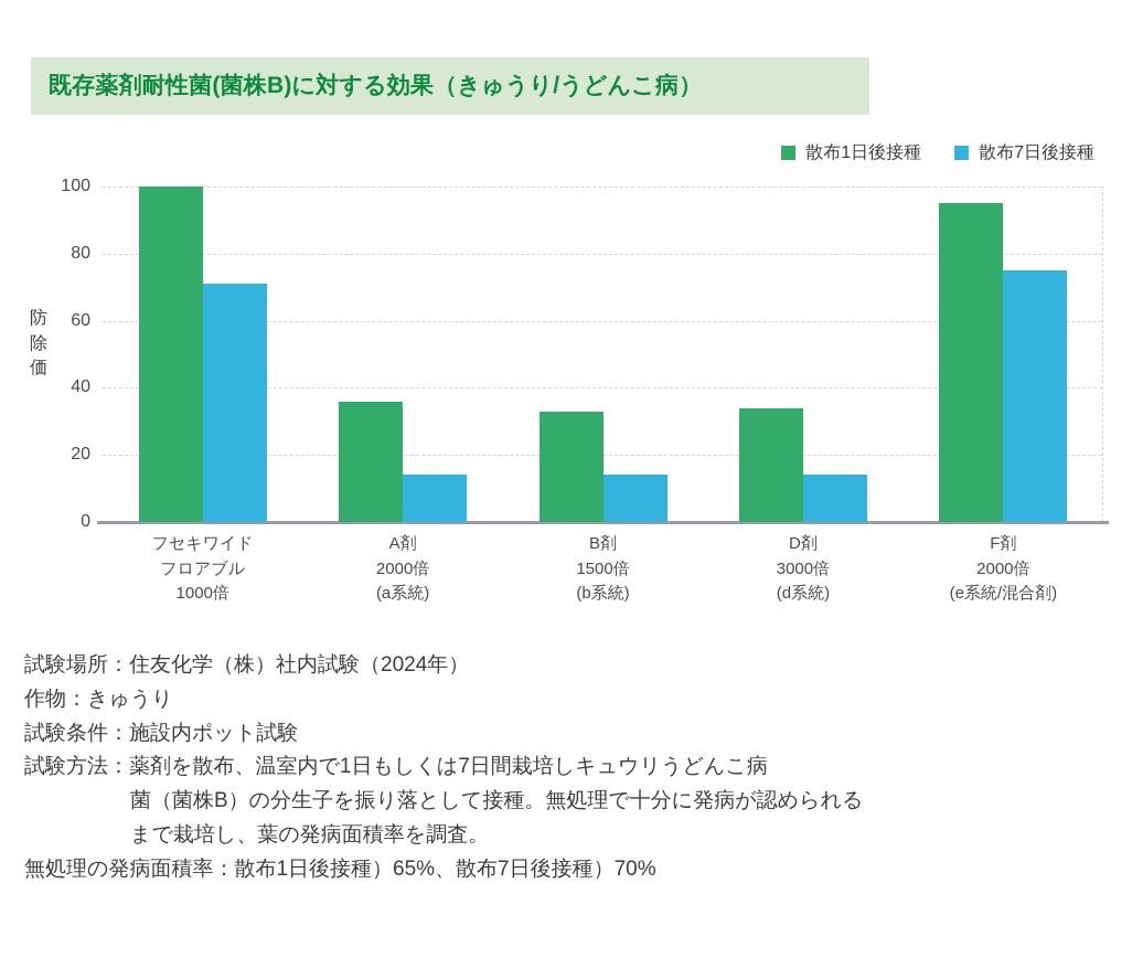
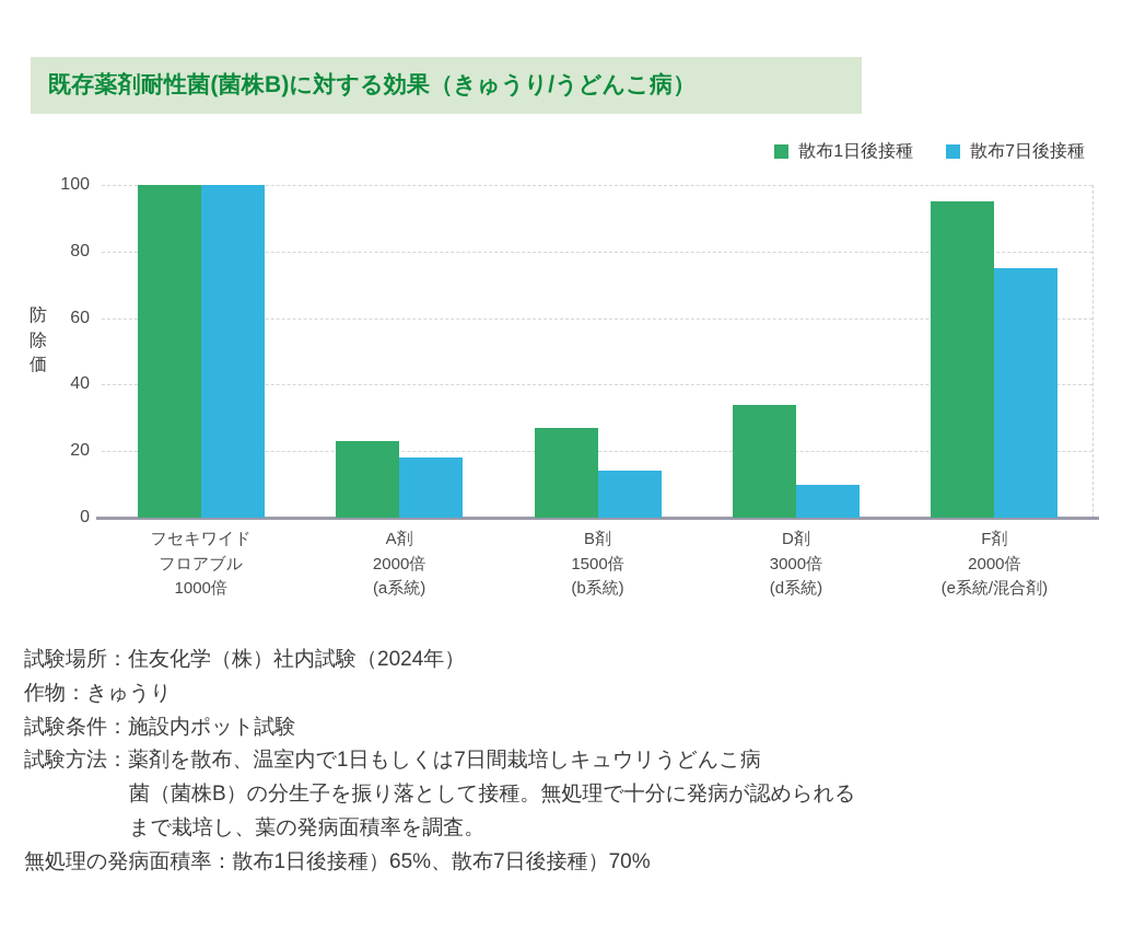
散布7日後接種/フセキワイド フロアブル 1000倍: 71 -> 100
散布1日後接種/A剤 2000倍 (a系統): 36 -> 23
散布7日後接種/A剤 2000倍 (a系統): 14 -> 18
散布1日後接種/B剤 1500倍 (b系統): 33 -> 27
散布7日後接種/D剤 3000倍 (d系統): 14 -> 10
